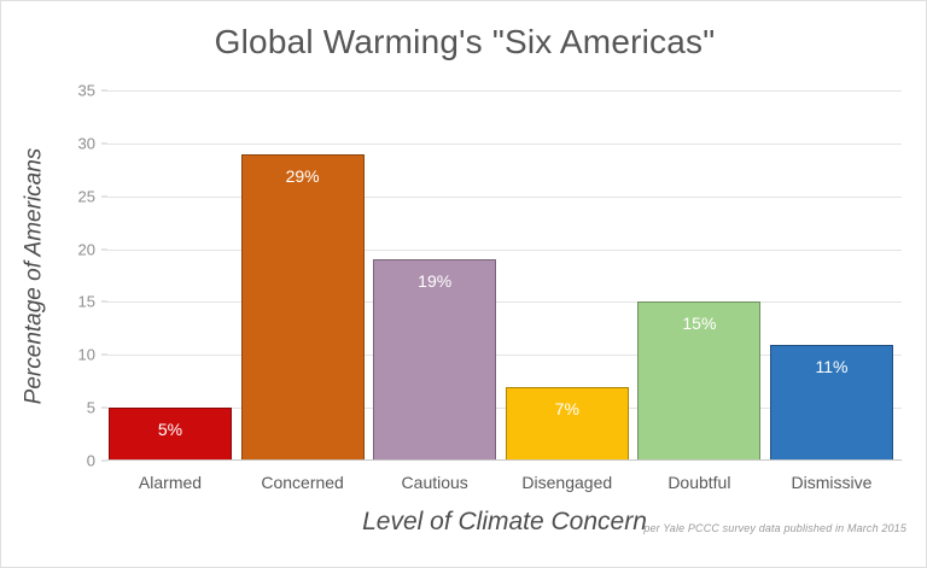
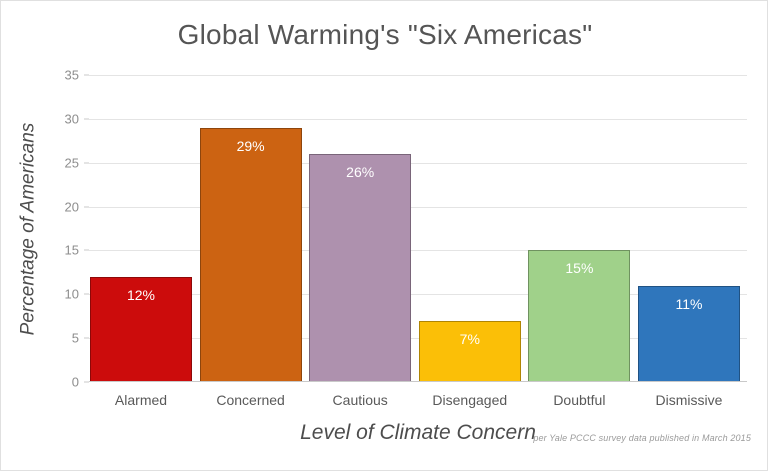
Alarmed: 5% -> 12%
Cautious: 19% -> 26%
